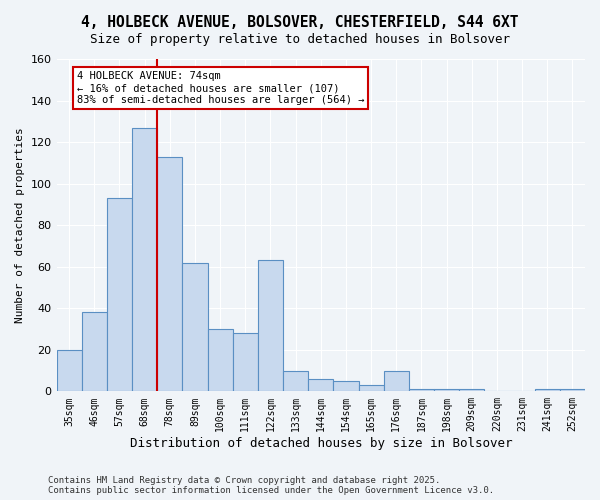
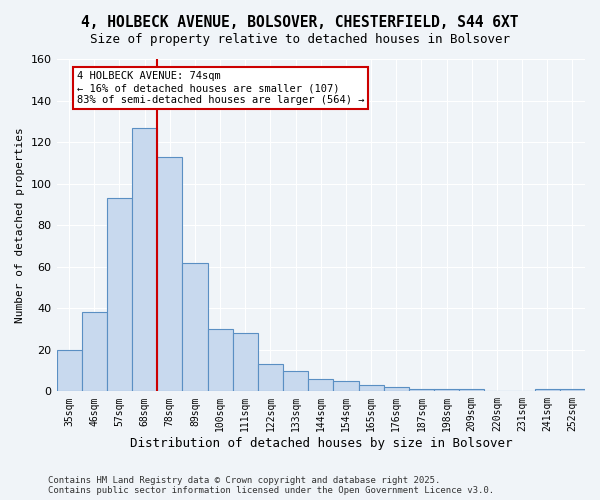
122sqm: 63 -> 13
176sqm: 10 -> 2
